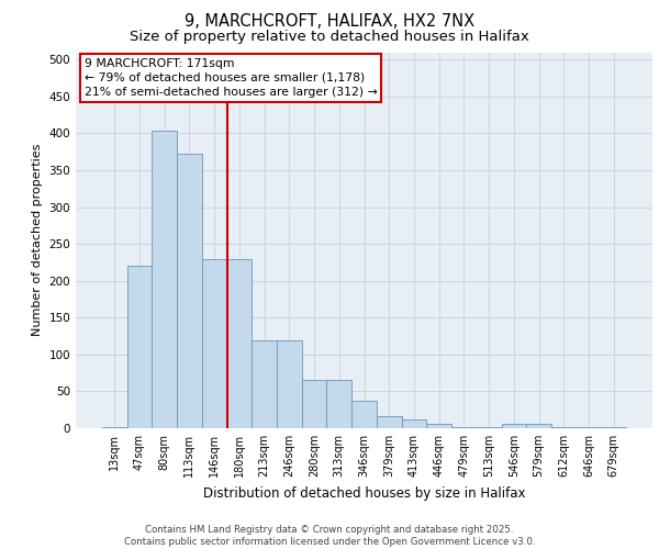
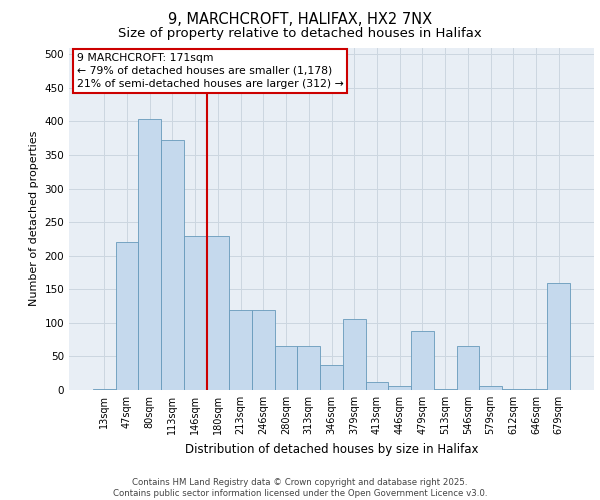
379sqm: 17 -> 106
479sqm: 1 -> 88
546sqm: 6 -> 66
679sqm: 1 -> 160
